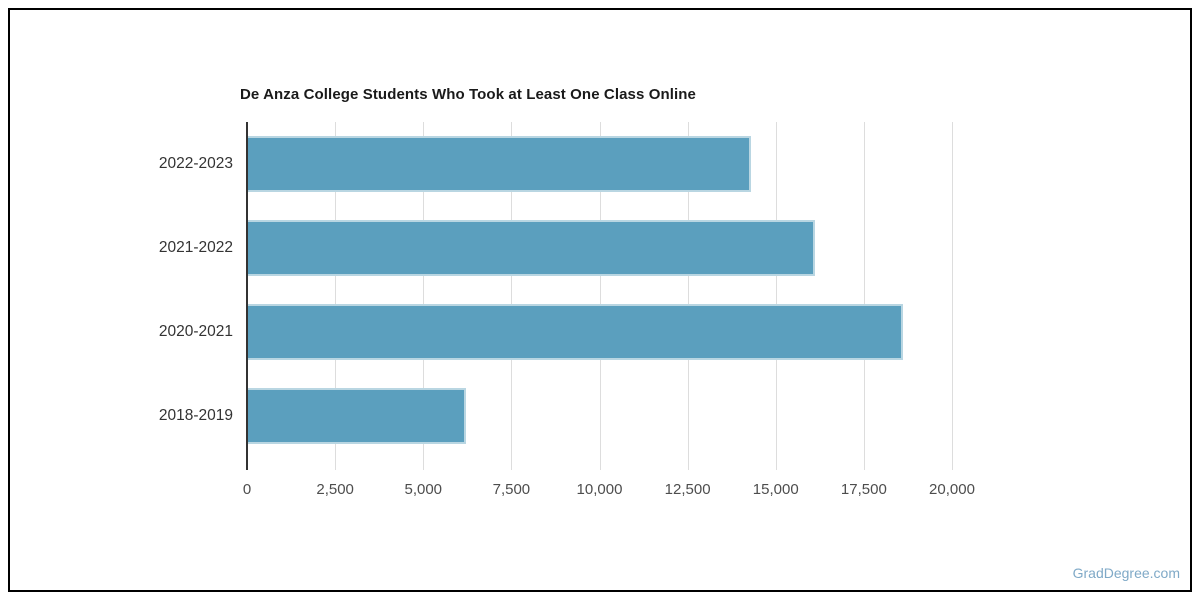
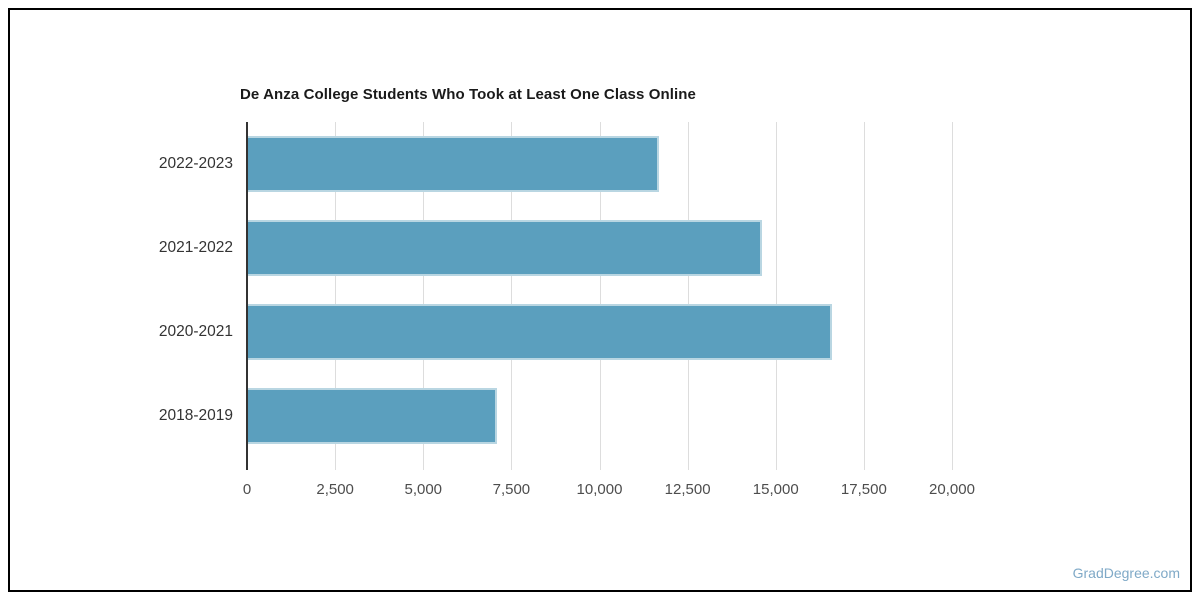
2022-2023: 14300 -> 11700
2021-2022: 16100 -> 14600
2020-2021: 18600 -> 16600
2018-2019: 6200 -> 7100
